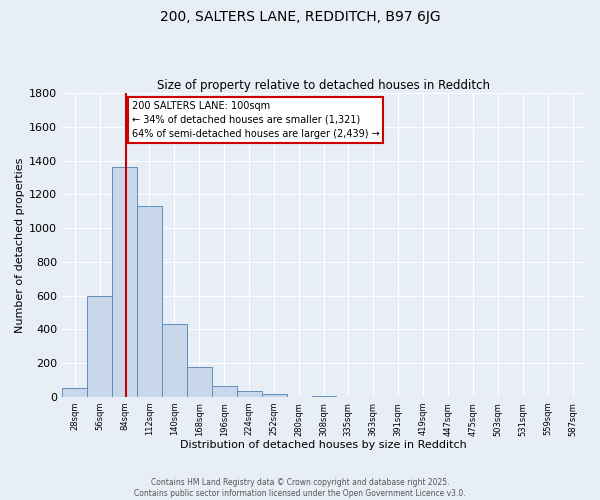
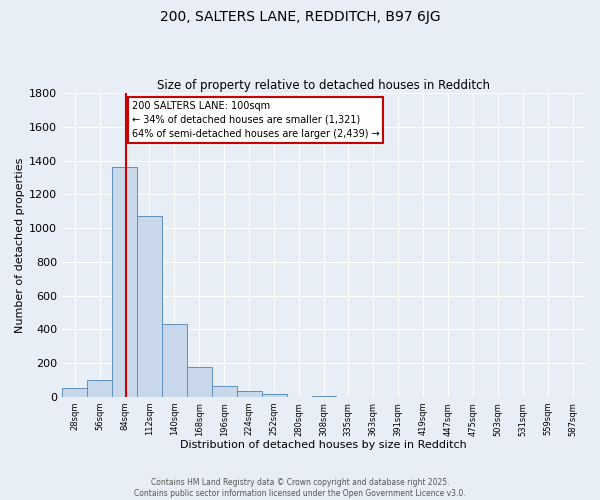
56sqm: 600 -> 100
112sqm: 1130 -> 1070
